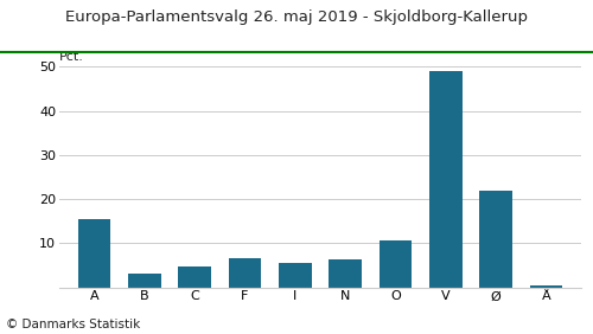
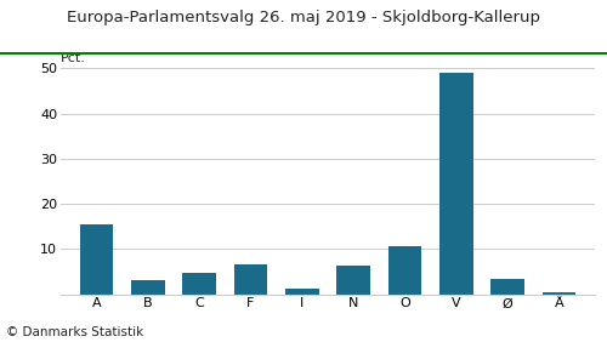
I: 5.5 -> 1.1
Ø: 22.0 -> 3.4
